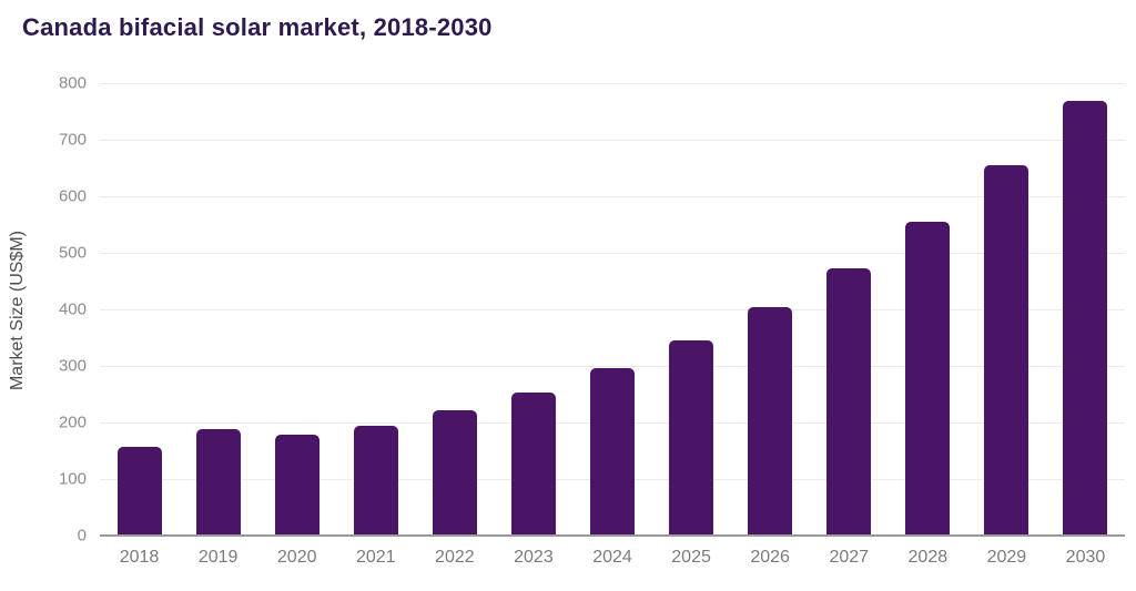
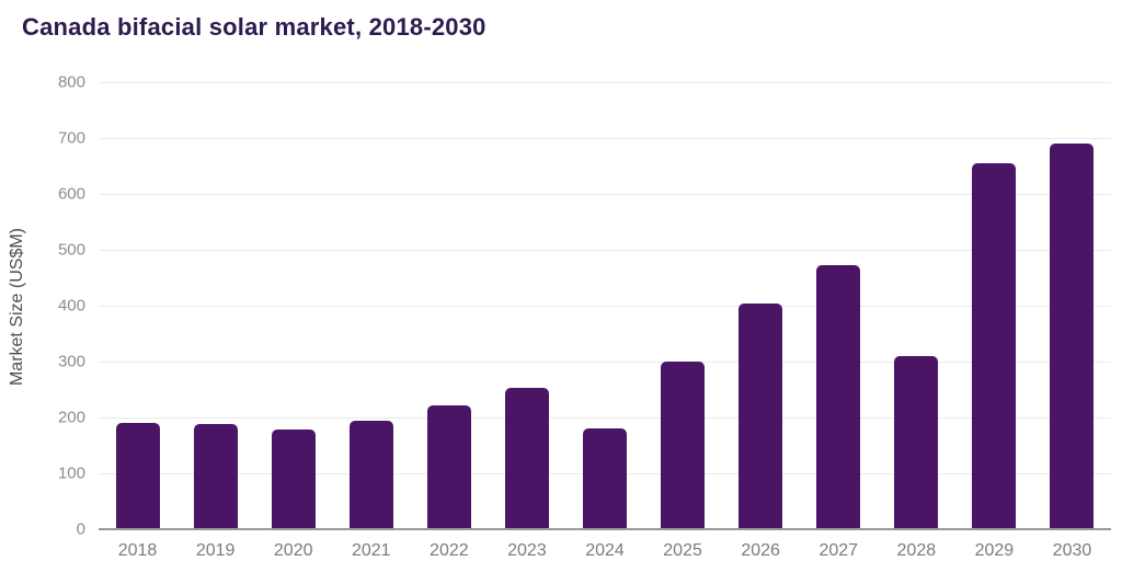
2018: 160 -> 190
2024: 300 -> 180
2025: 340 -> 300
2028: 560 -> 310
2030: 770 -> 690
